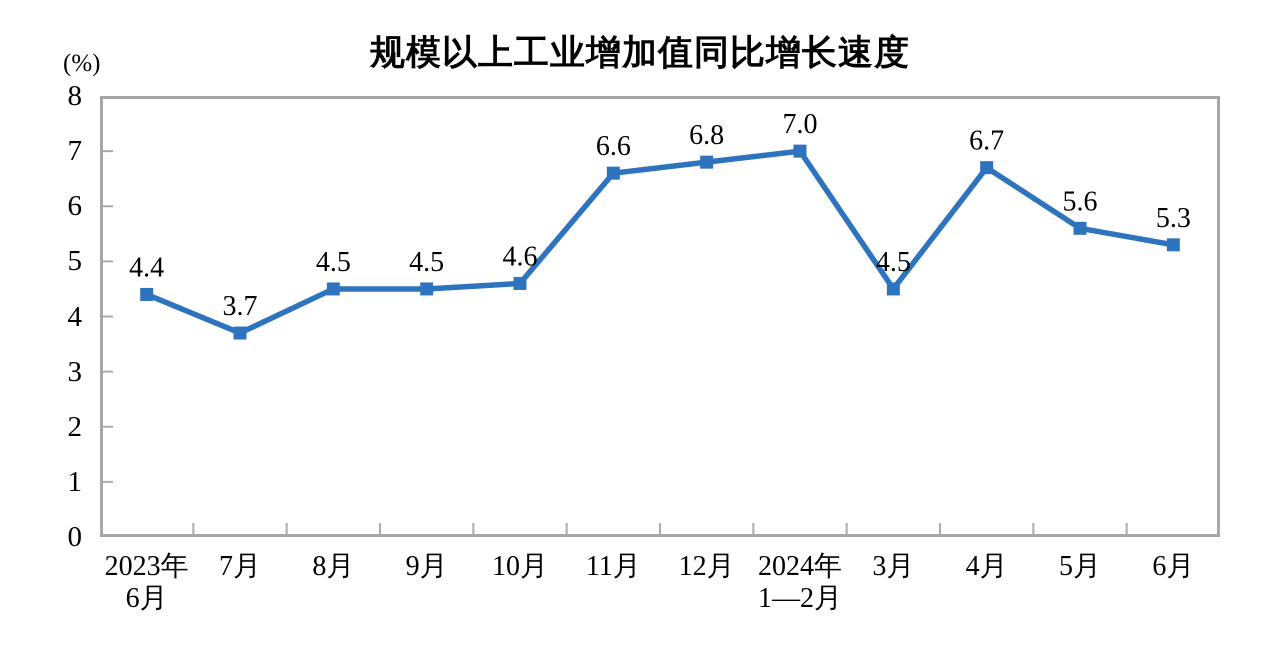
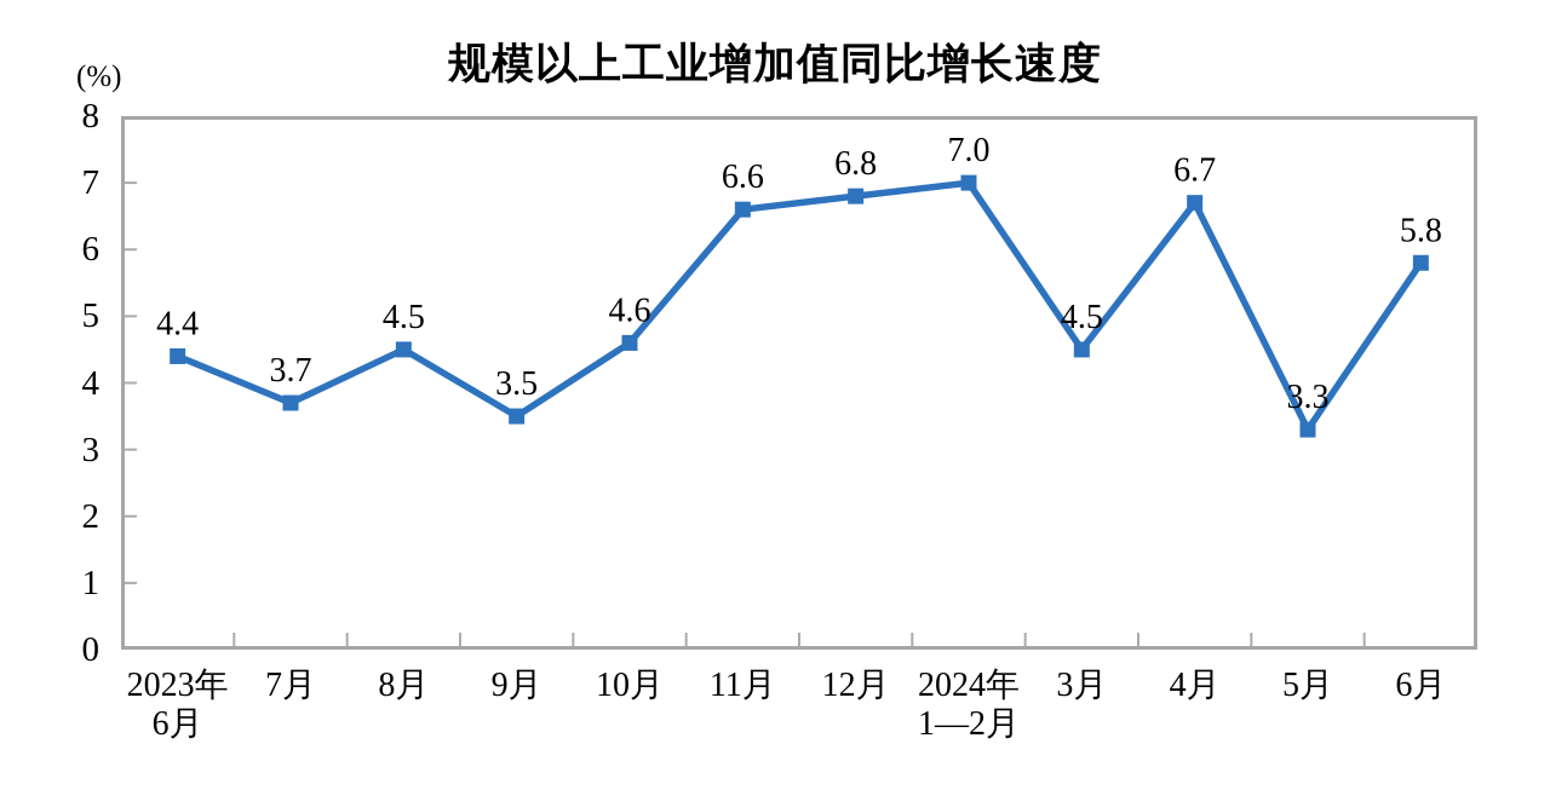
9月: 4.5 -> 3.5
5月: 5.6 -> 3.3
6月: 5.3 -> 5.8
